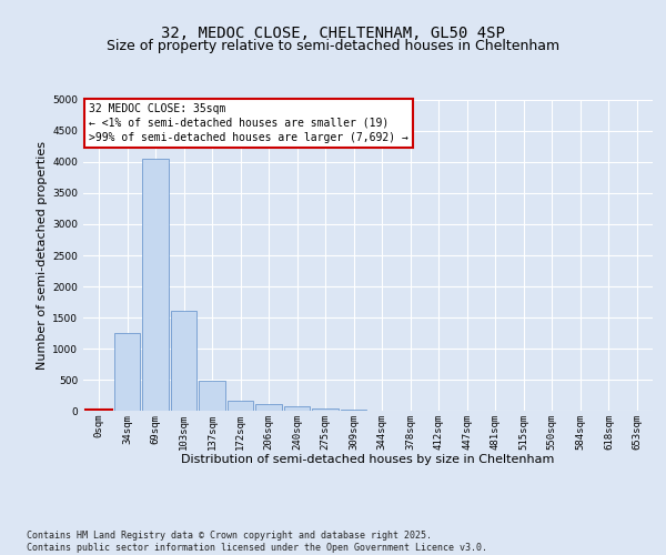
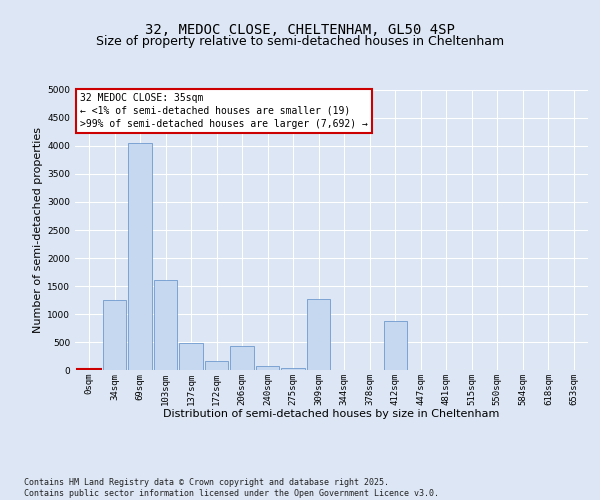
206sqm: 100 -> 420
309sqm: 10 -> 1260
412sqm: 0 -> 880
